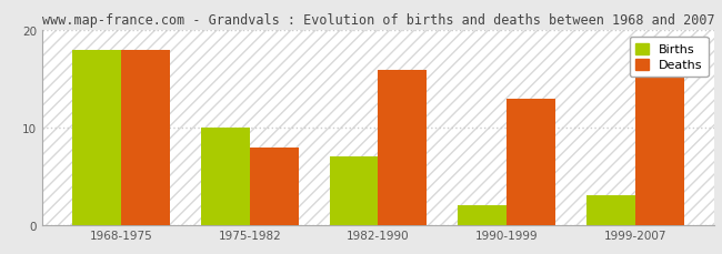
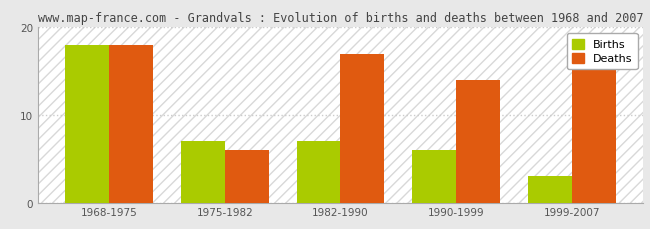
Births/1975-1982: 10 -> 7
Deaths/1975-1982: 8 -> 6
Deaths/1982-1990: 16 -> 17
Births/1990-1999: 2 -> 6
Deaths/1990-1999: 13 -> 14
